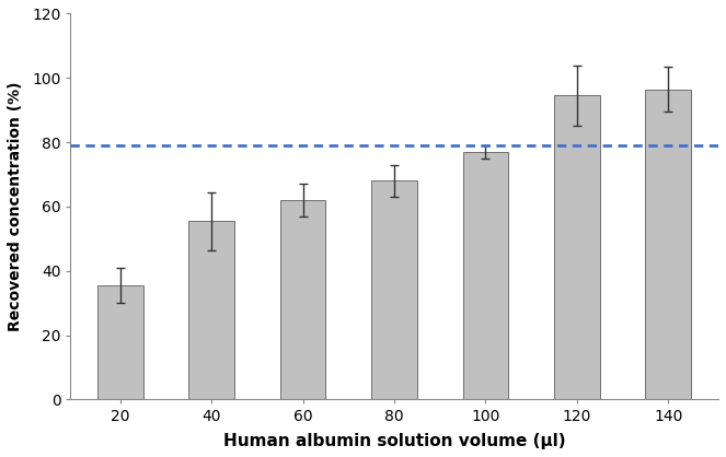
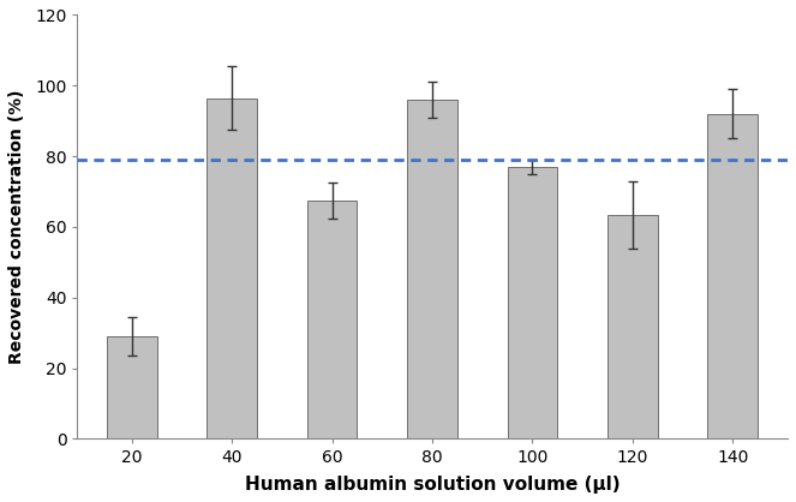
20: 35.5 -> 29.0
40: 55.5 -> 96.5
60: 62.0 -> 67.5
80: 68.0 -> 96.0
120: 94.5 -> 63.5
140: 96.5 -> 92.0
